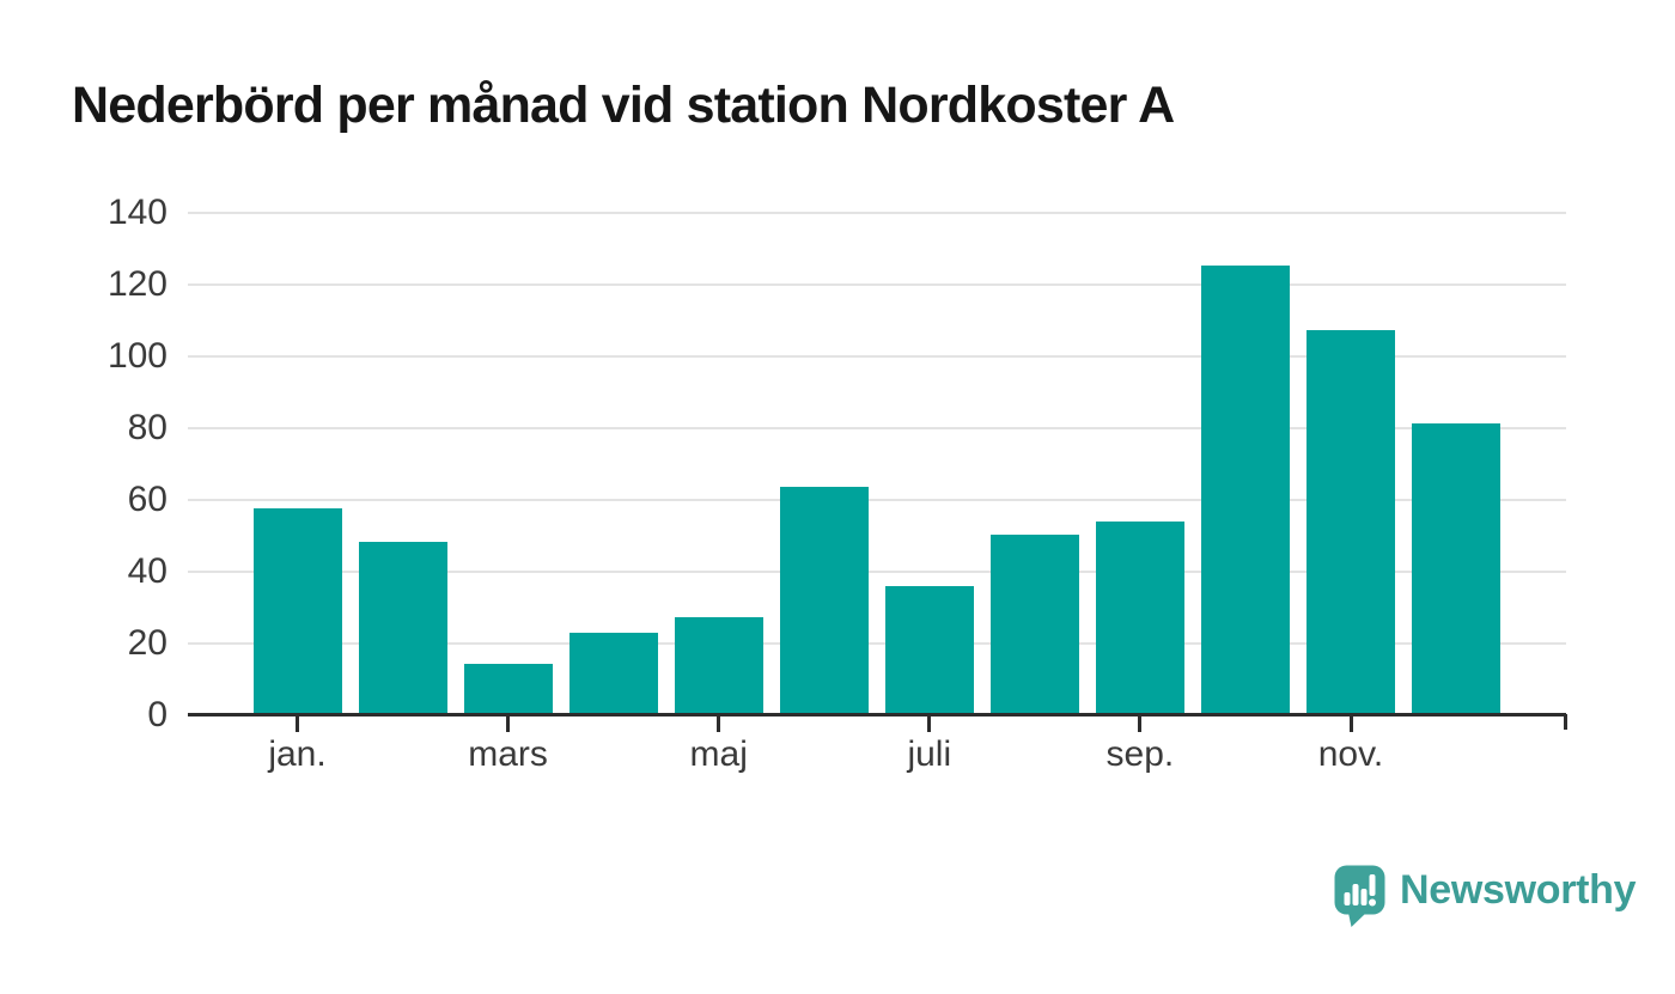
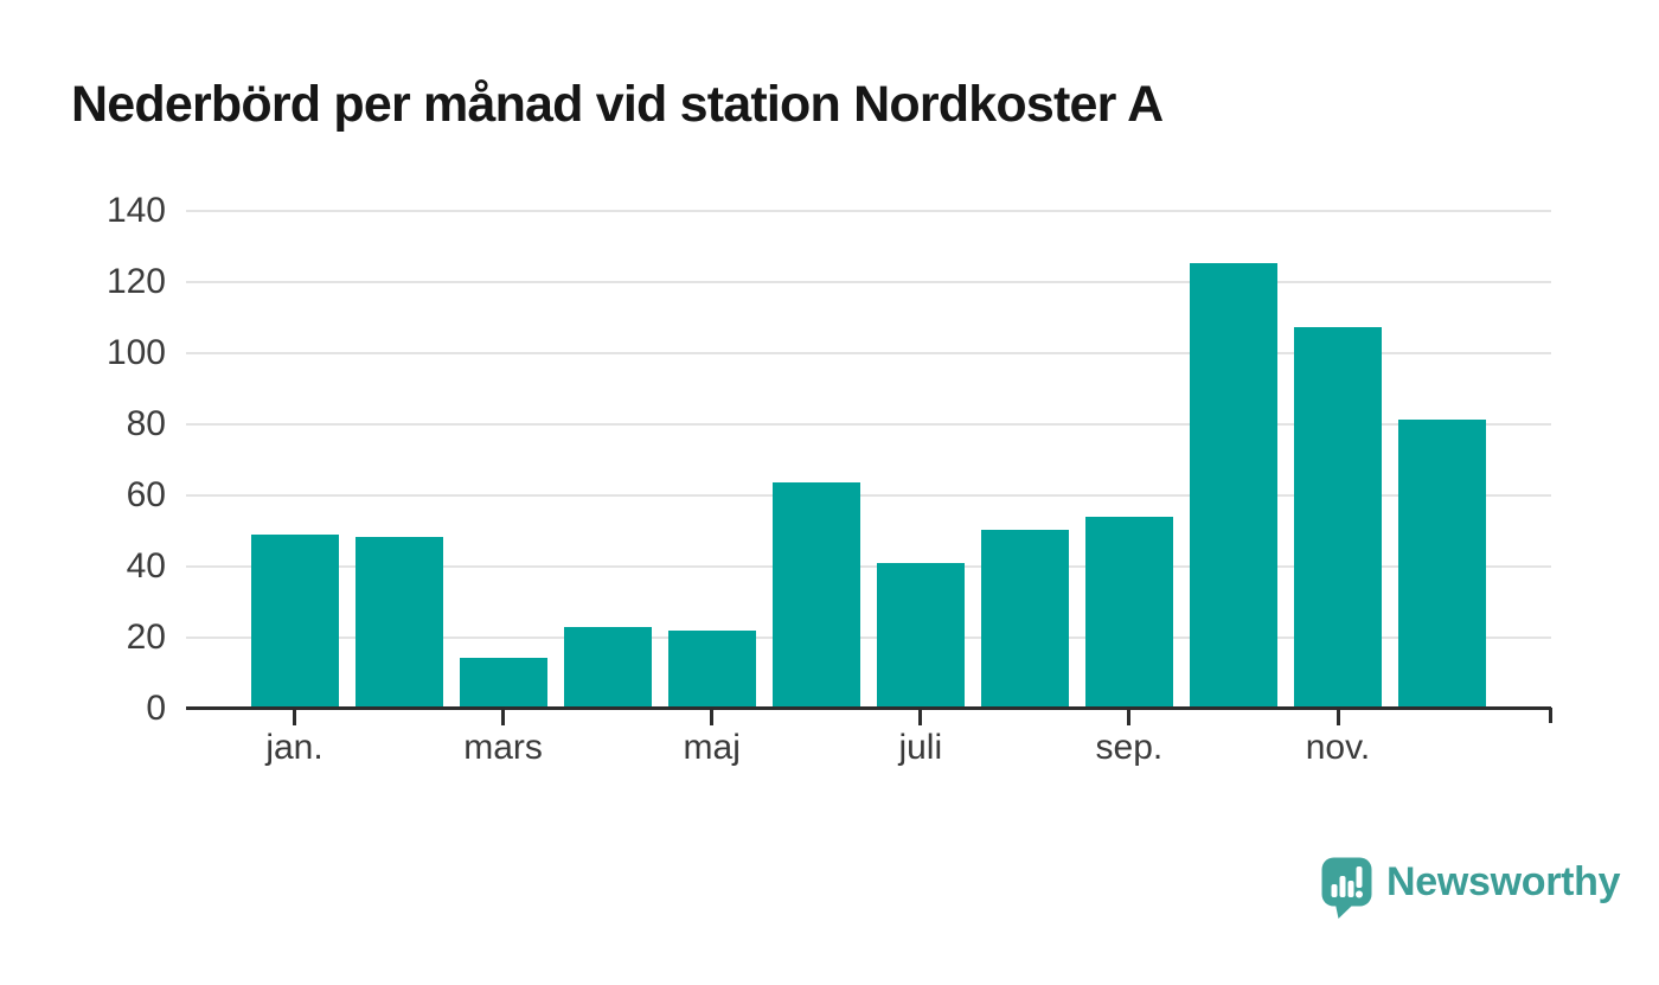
jan.: 58 -> 49
maj: 28 -> 22
juli: 36 -> 41
